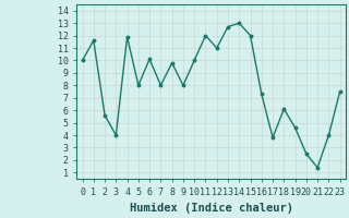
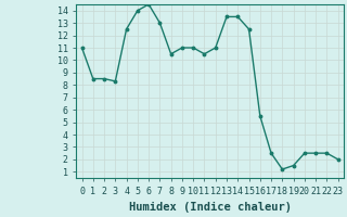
0: 10.0 -> 11.0
1: 11.6 -> 8.5
2: 5.6 -> 8.5
3: 4.0 -> 8.3
4: 11.9 -> 12.5
5: 8.0 -> 14.0
6: 10.1 -> 14.5
7: 8.0 -> 13.0
8: 9.8 -> 10.5
9: 8.0 -> 11.0
10: 10.0 -> 11.0
11: 12.0 -> 10.5
13: 12.7 -> 13.5
14: 13.0 -> 13.5
15: 12.0 -> 12.5
16: 7.3 -> 5.5
17: 3.8 -> 2.5
18: 6.1 -> 1.2
19: 4.6 -> 1.5
21: 1.4 -> 2.5
22: 4.0 -> 2.5
23: 7.5 -> 2.0
